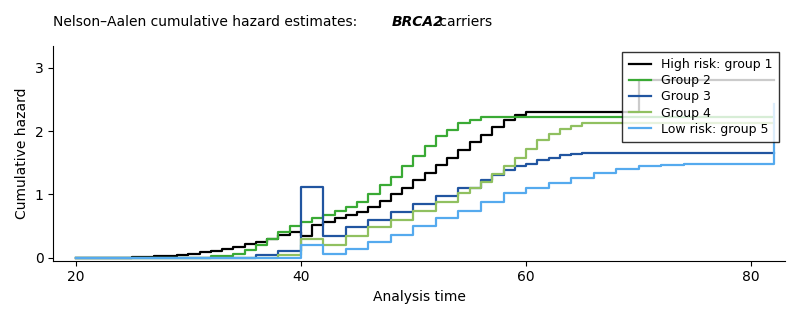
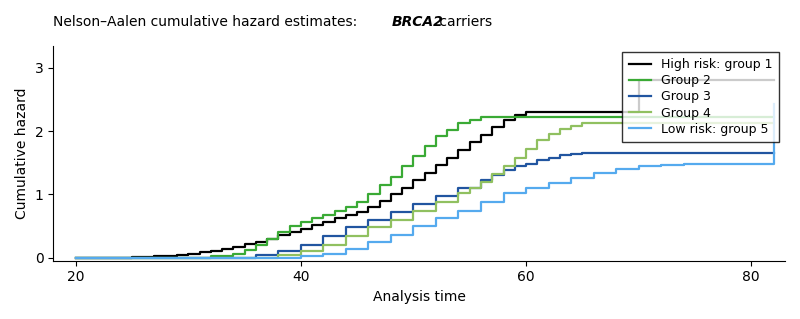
High risk: group 1/40: 0.34 -> 0.45
Group 3/40: 1.12 -> 0.20
Group 4/40: 0.30 -> 0.10
Low risk: group 5/40: 0.20 -> 0.02
